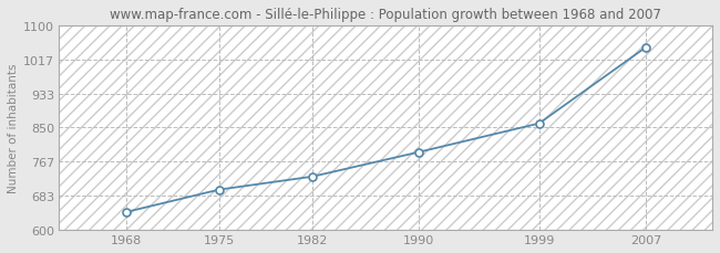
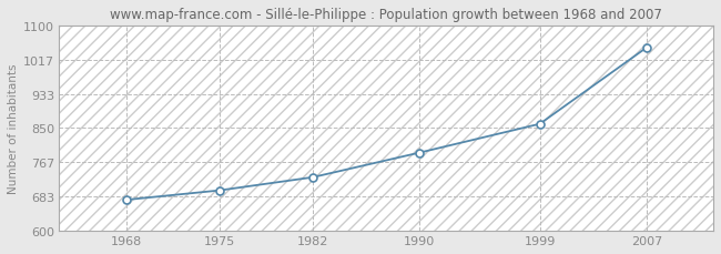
1968: 643 -> 675
